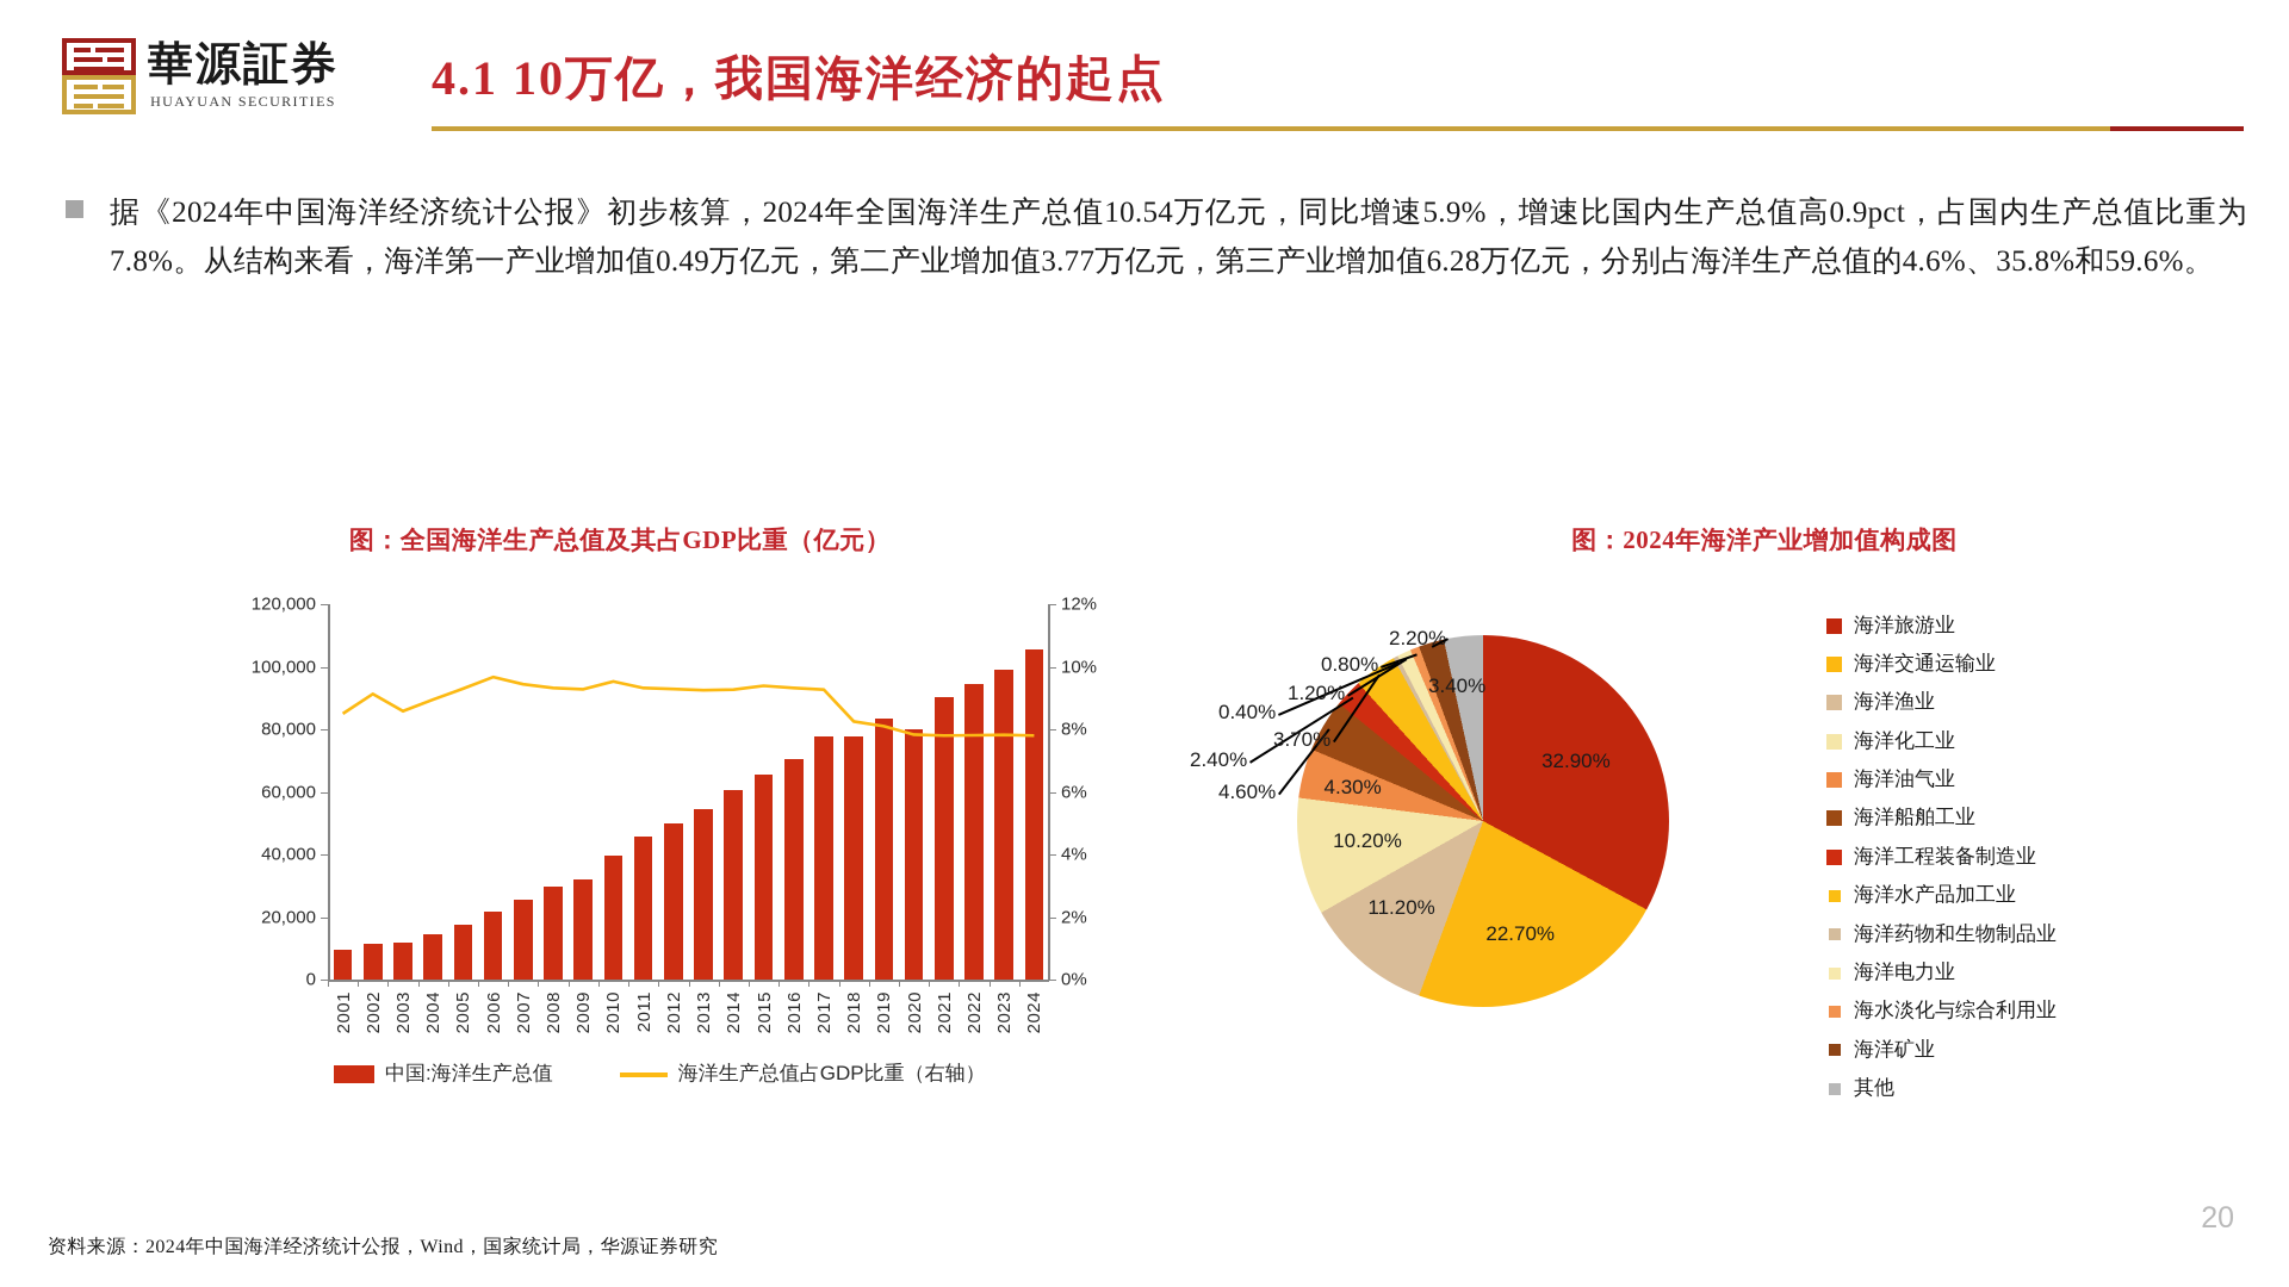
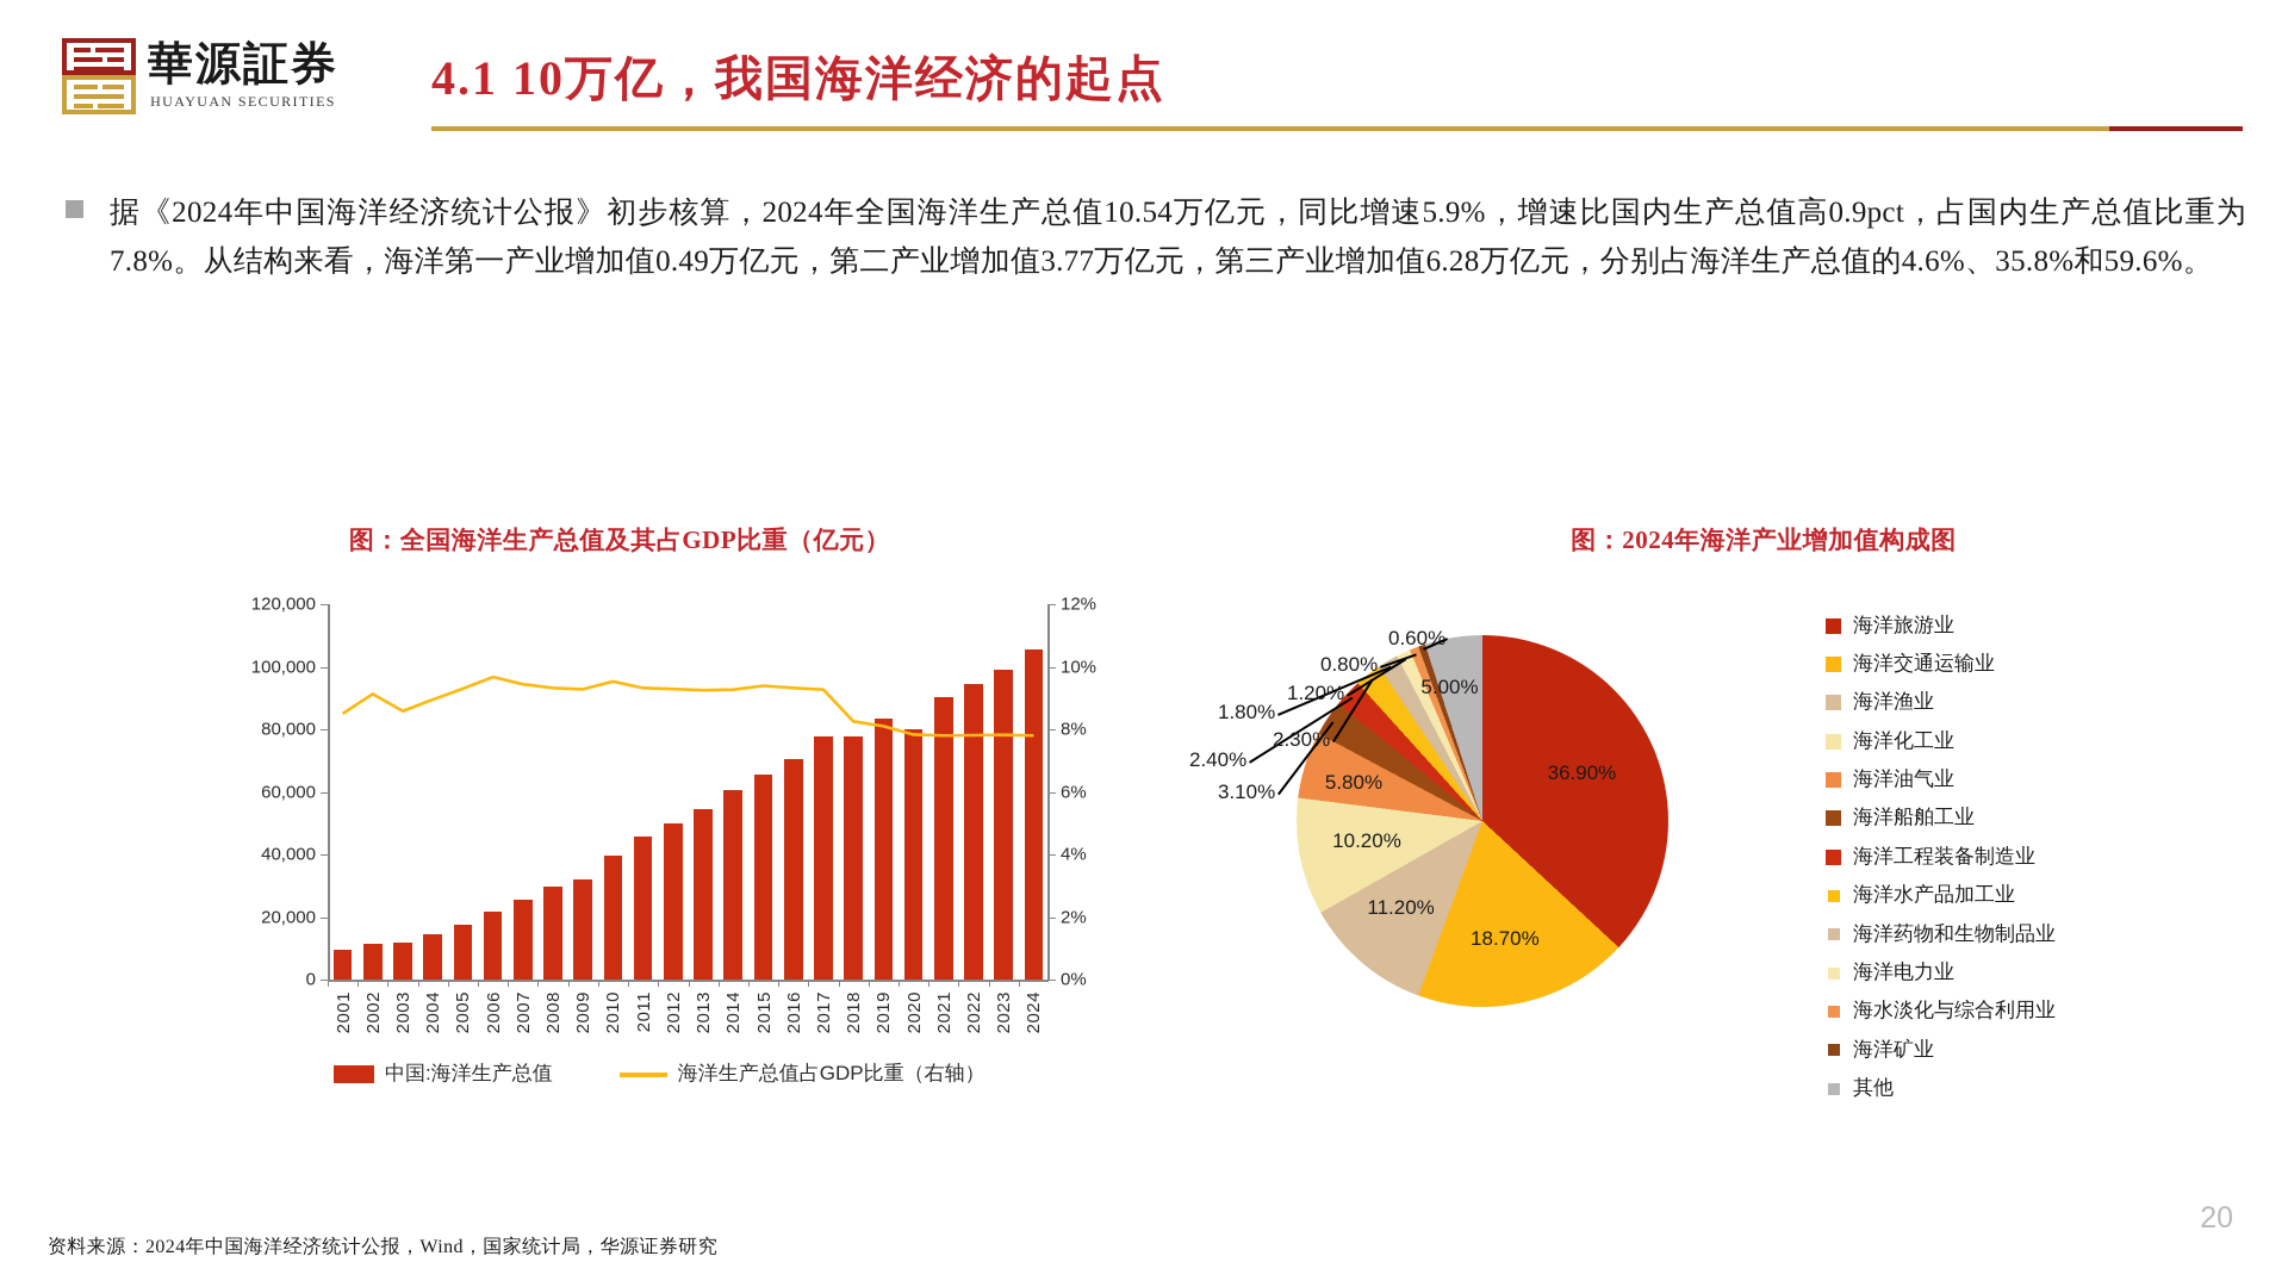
图：2024年海洋产业增加值构成图/海洋旅游业: 32.90% -> 36.90%
图：2024年海洋产业增加值构成图/海洋交通运输业: 22.70% -> 18.70%
图：2024年海洋产业增加值构成图/海洋油气业: 4.30% -> 5.80%
图：2024年海洋产业增加值构成图/海洋船舶工业: 4.60% -> 3.10%
图：2024年海洋产业增加值构成图/海洋水产品加工业: 3.70% -> 2.30%
图：2024年海洋产业增加值构成图/海洋药物和生物制品业: 0.40% -> 1.80%
图：2024年海洋产业增加值构成图/海洋矿业: 2.20% -> 0.60%
图：2024年海洋产业增加值构成图/其他: 3.40% -> 5.00%
